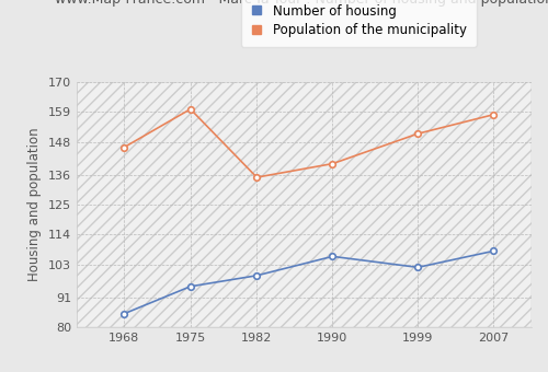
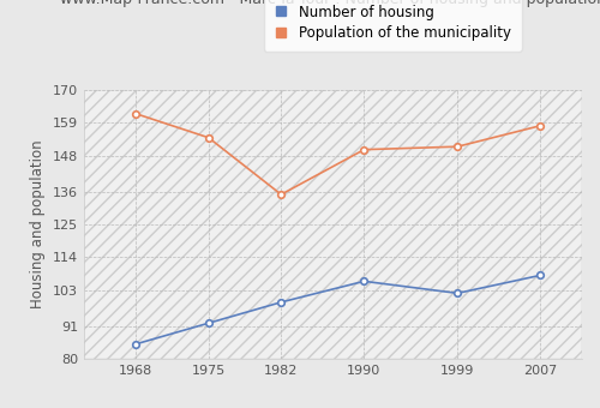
Population of the municipality/1968: 146 -> 162
Number of housing/1975: 95 -> 92
Population of the municipality/1975: 160 -> 154
Population of the municipality/1990: 140 -> 150
